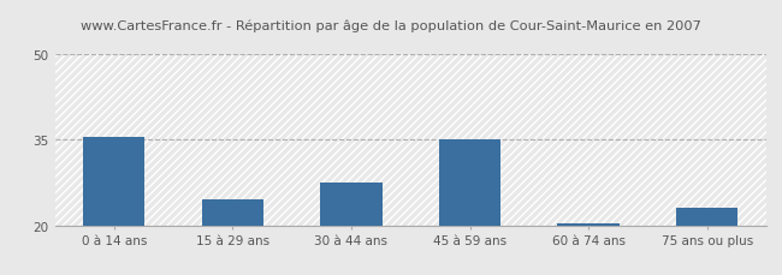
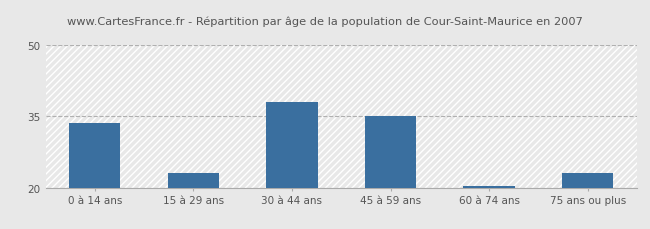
0 à 14 ans: 35.5 -> 33.5
15 à 29 ans: 24.5 -> 23.0
30 à 44 ans: 27.5 -> 38.0
